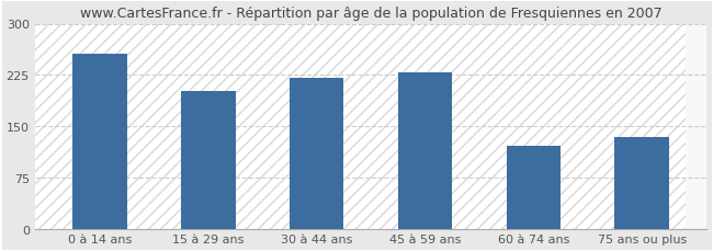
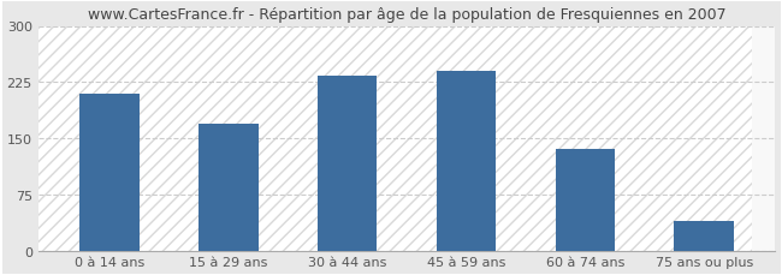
0 à 14 ans: 256 -> 210
15 à 29 ans: 202 -> 170
30 à 44 ans: 220 -> 233
45 à 59 ans: 228 -> 240
60 à 74 ans: 122 -> 135
75 ans ou plus: 134 -> 40
